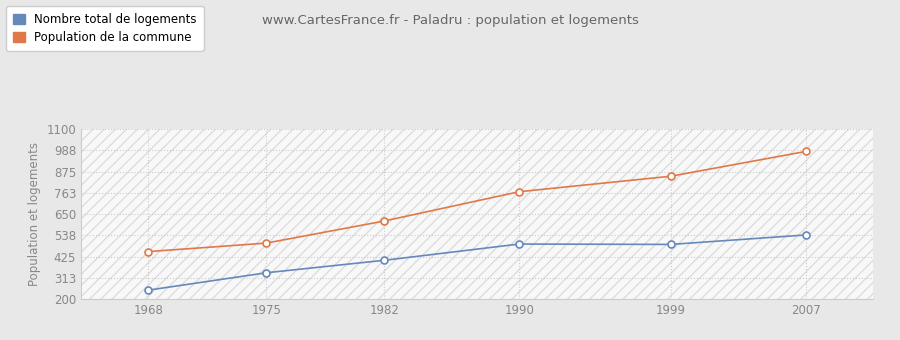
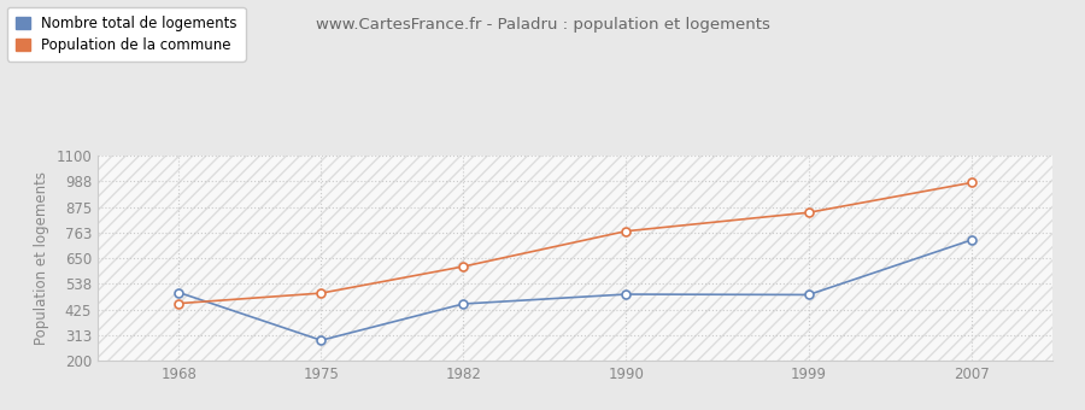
Nombre total de logements/1968: 250 -> 500
Nombre total de logements/1975: 340 -> 290
Nombre total de logements/1982: 410 -> 450
Nombre total de logements/2007: 540 -> 730
